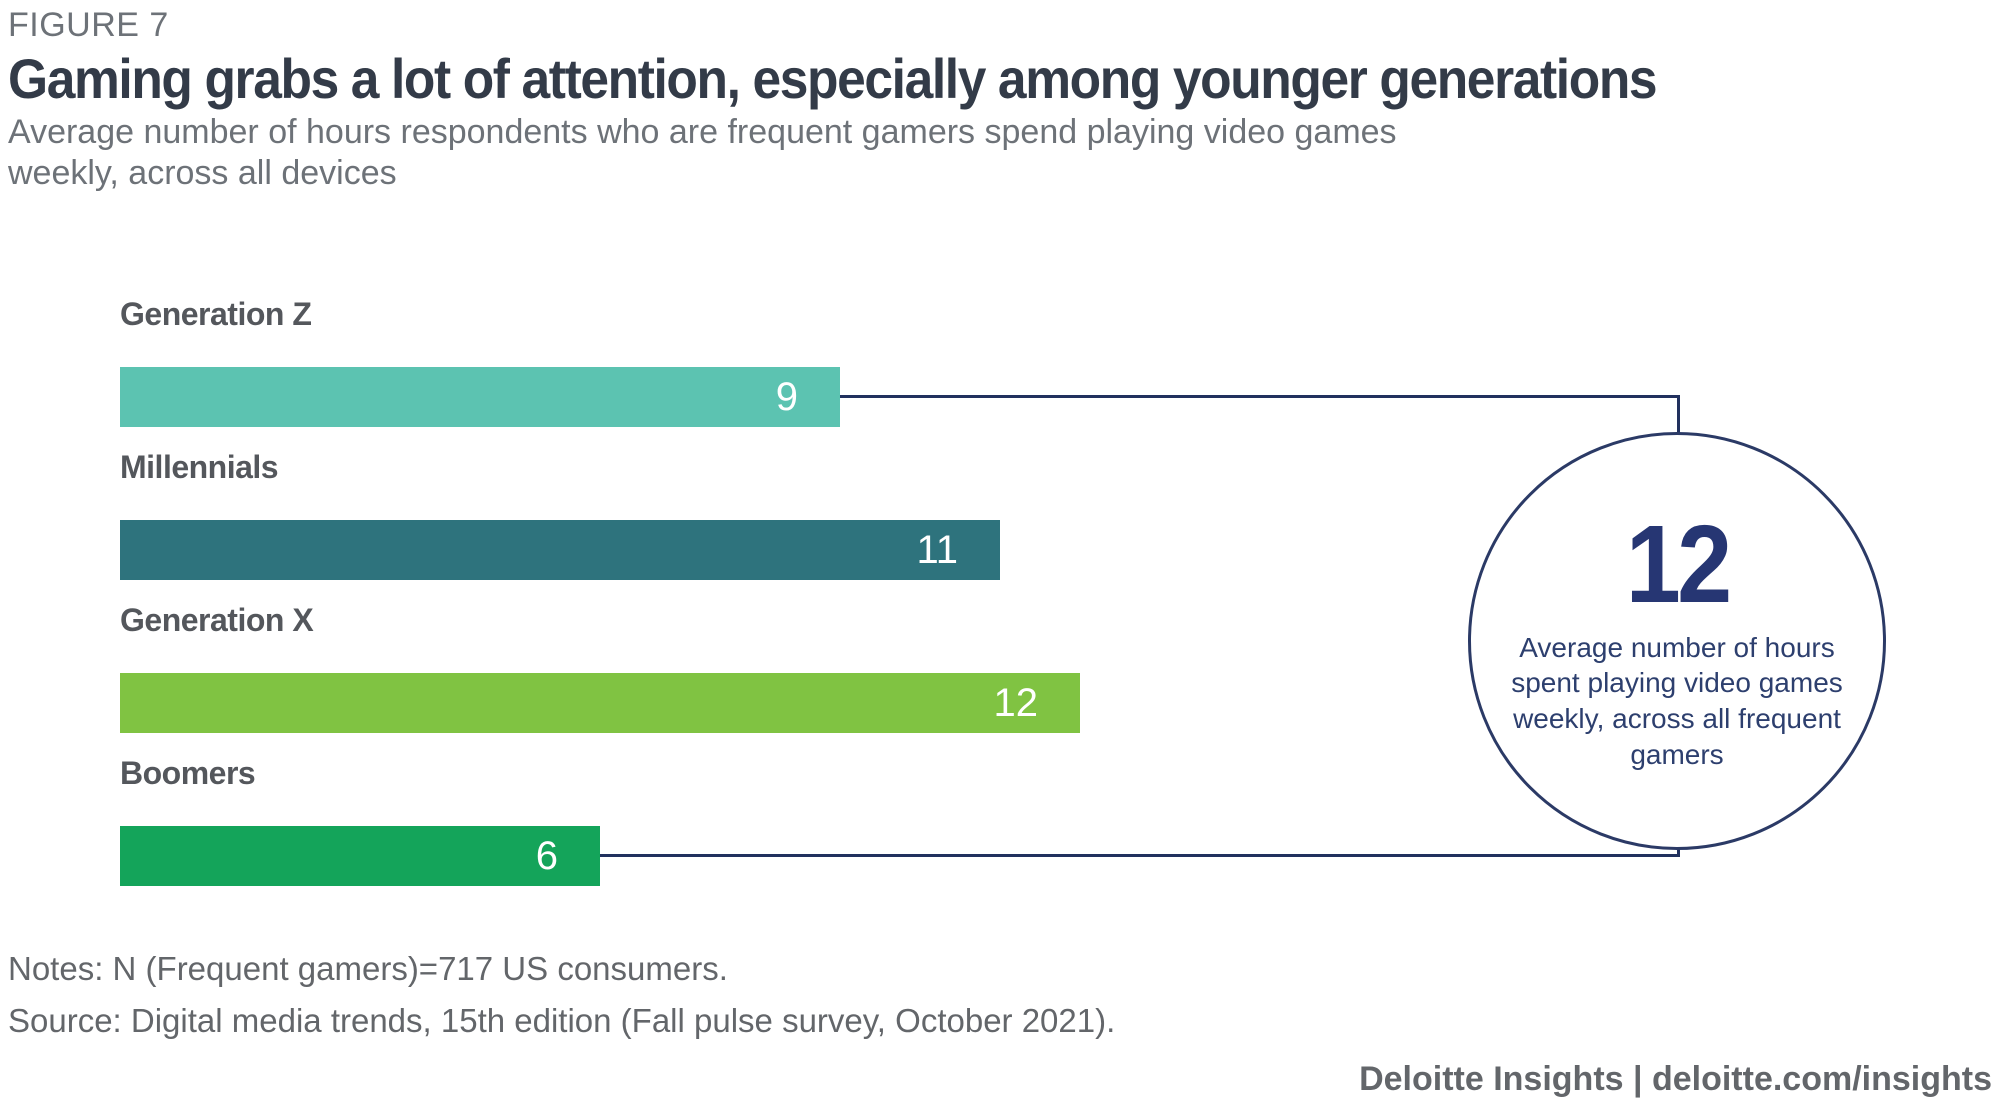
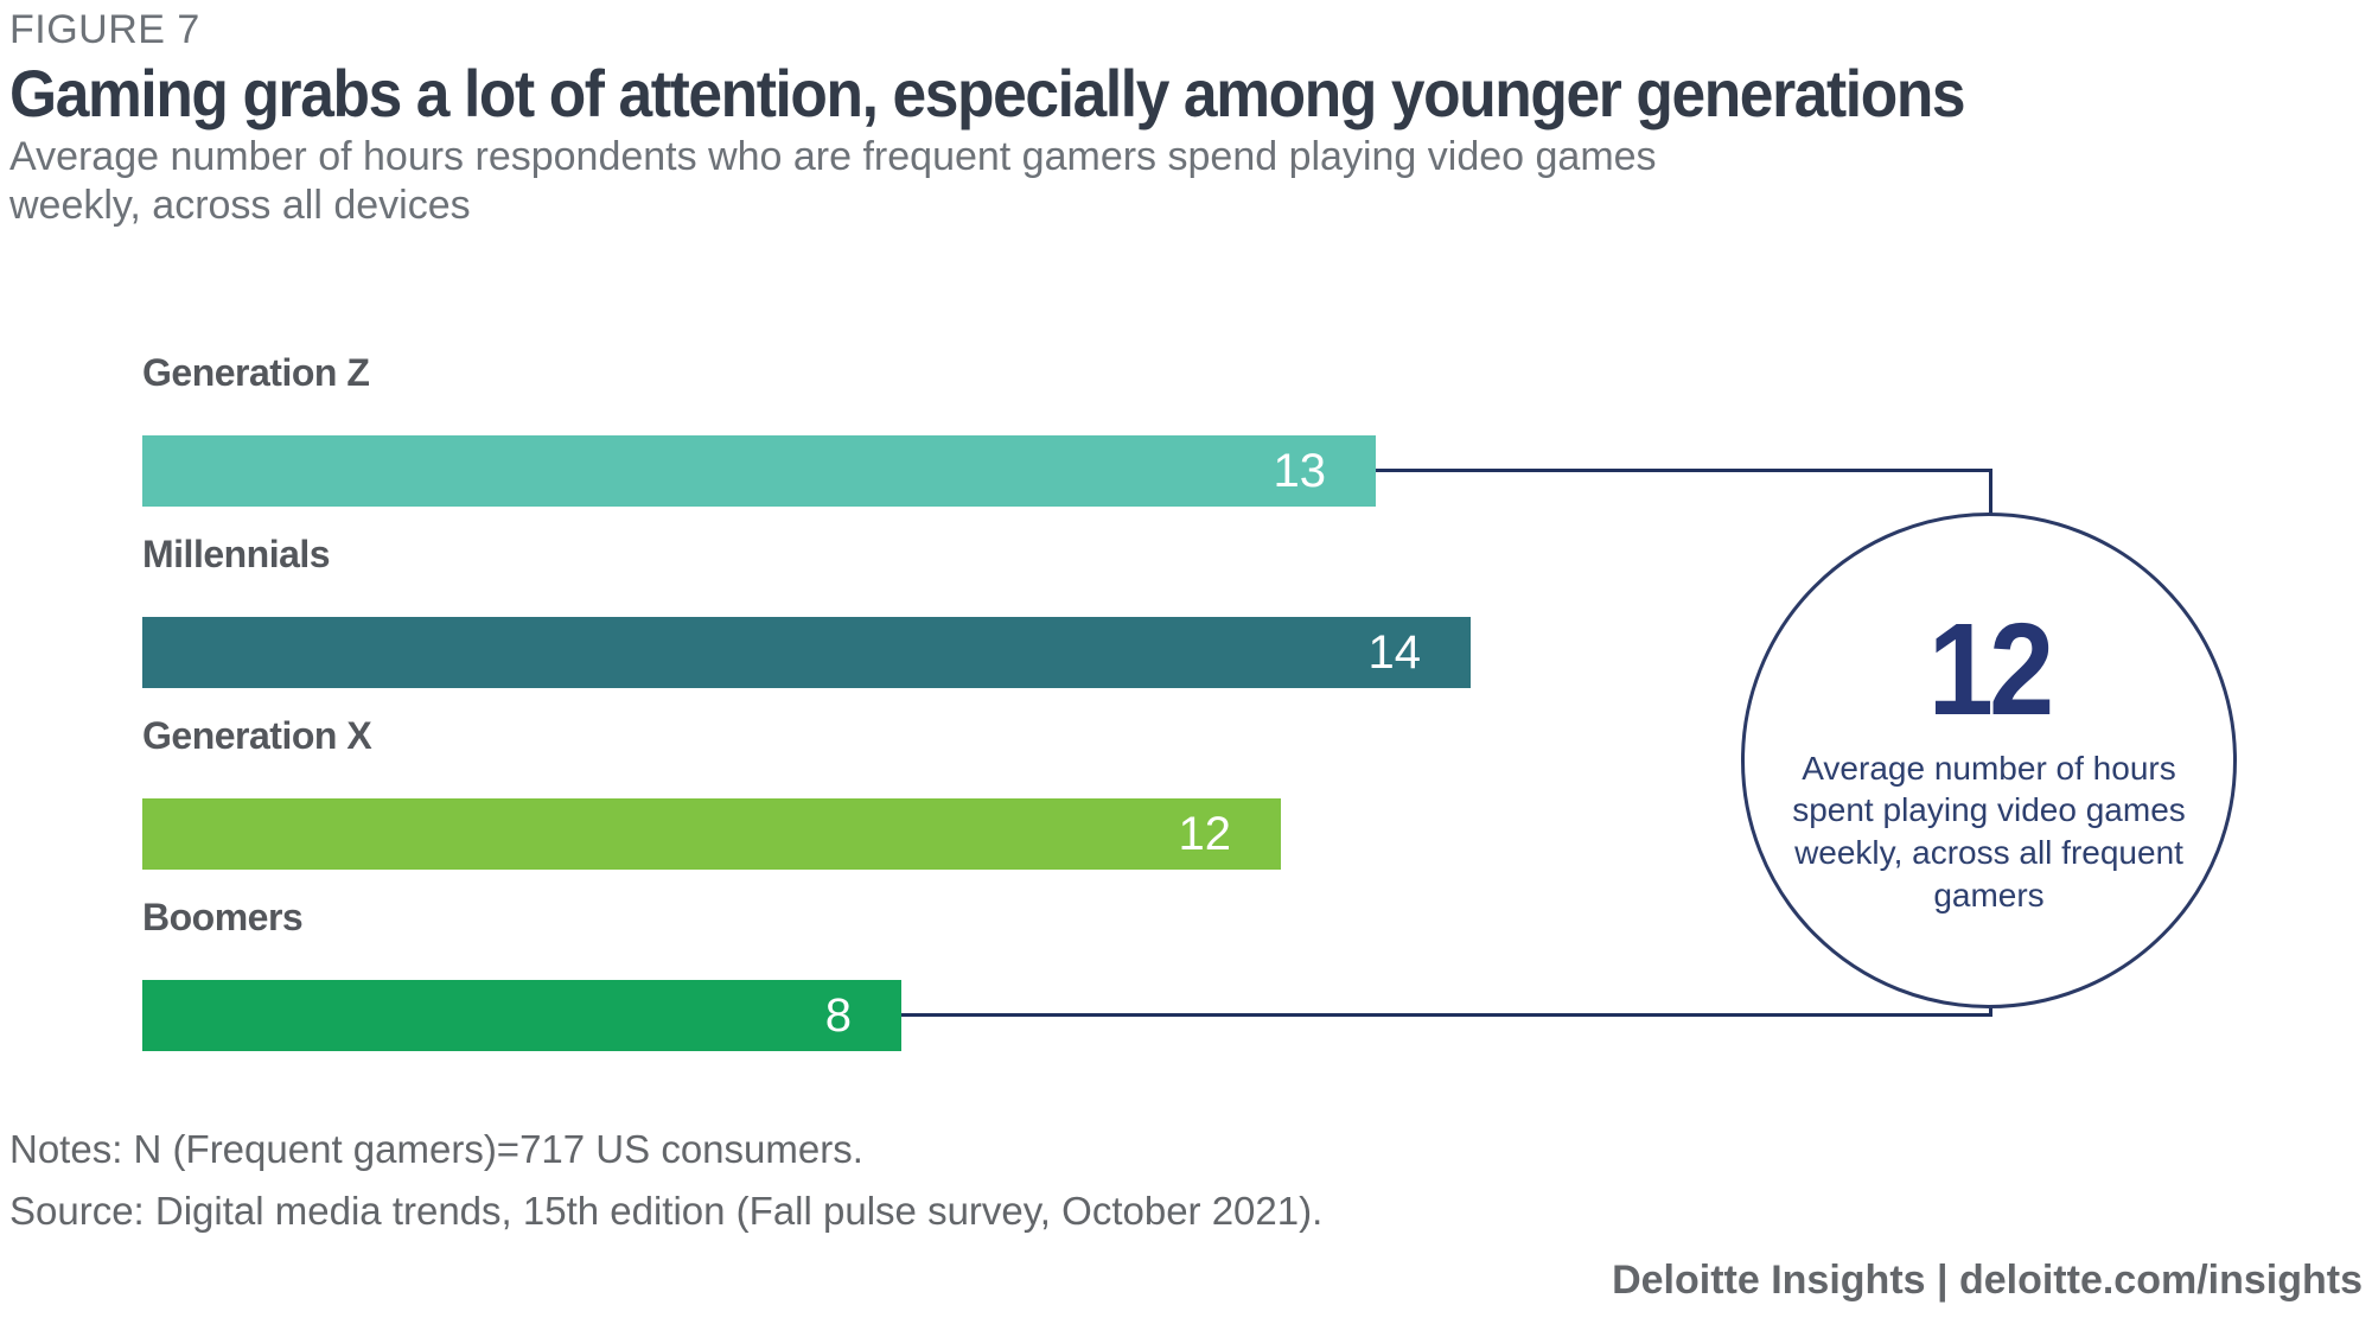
Generation Z: 9 -> 13
Millennials: 11 -> 14
Boomers: 6 -> 8
